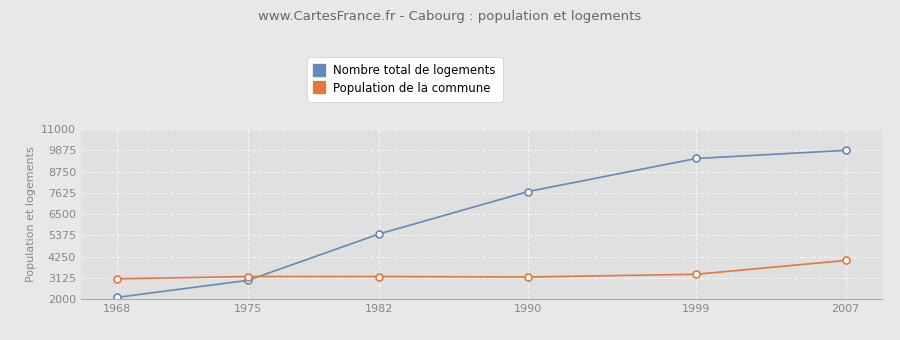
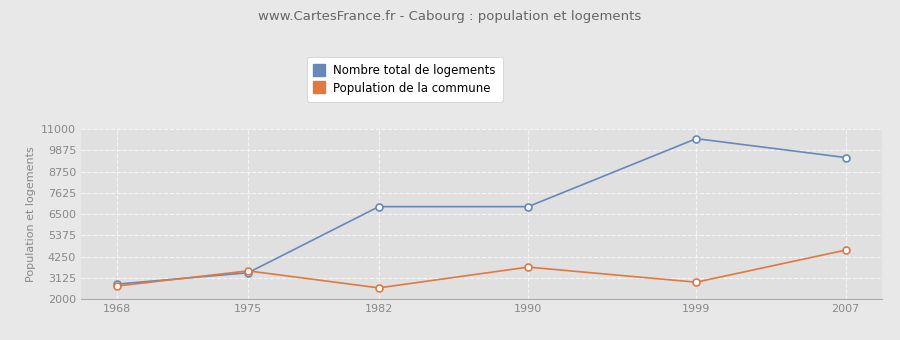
Nombre total de logements/1968: 2100 -> 2800
Population de la commune/1968: 3100 -> 2700
Nombre total de logements/1975: 3000 -> 3400
Population de la commune/1975: 3200 -> 3500
Nombre total de logements/1982: 5400 -> 6900
Population de la commune/1982: 3200 -> 2600
Nombre total de logements/1990: 7700 -> 6900
Population de la commune/1990: 3200 -> 3700
Nombre total de logements/1999: 9400 -> 10500
Population de la commune/1999: 3300 -> 2900
Nombre total de logements/2007: 9900 -> 9500
Population de la commune/2007: 4000 -> 4600
